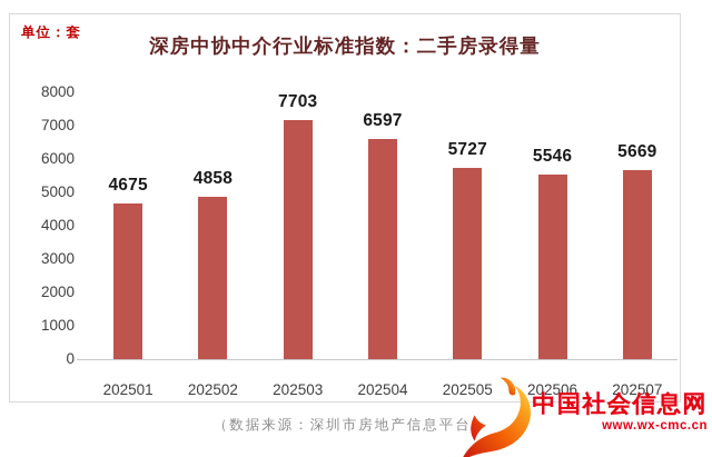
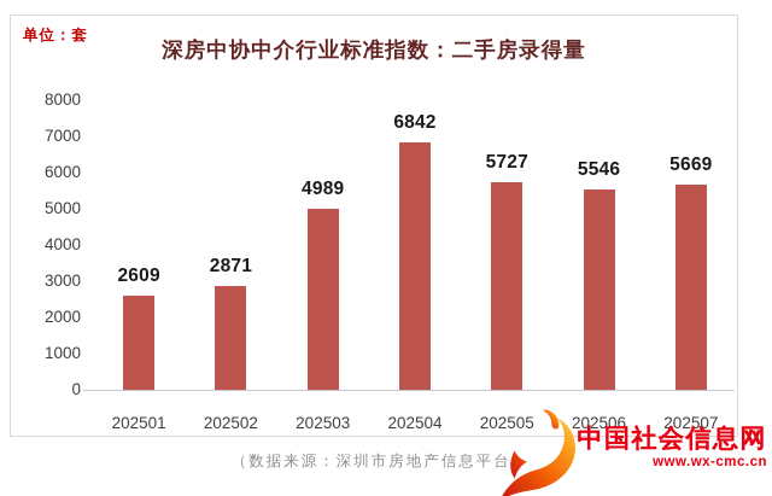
202501: 4675 -> 2609
202502: 4858 -> 2871
202503: 7703 -> 4989
202504: 6597 -> 6842
